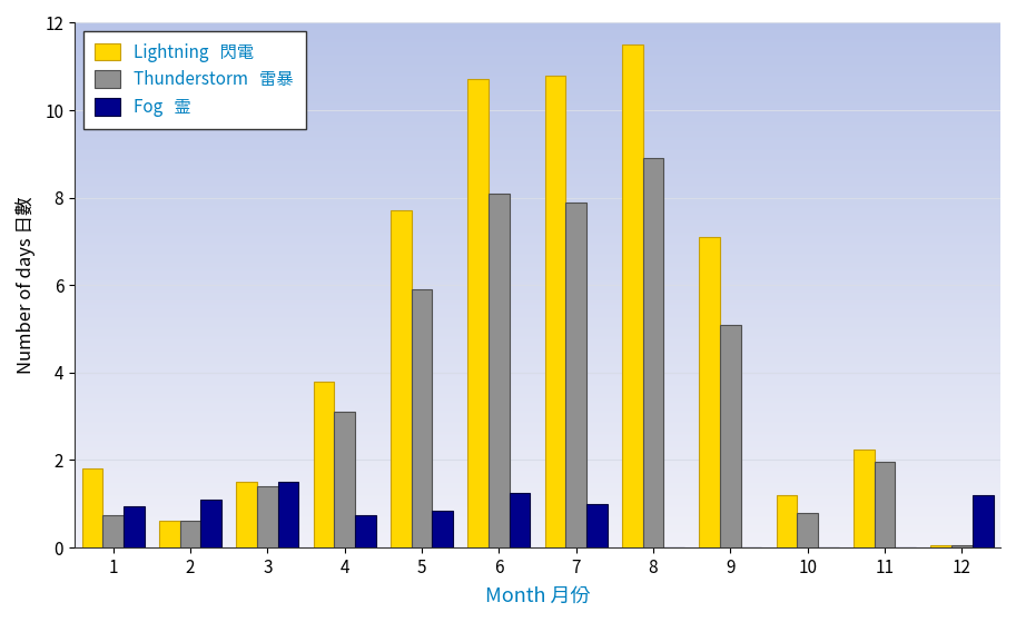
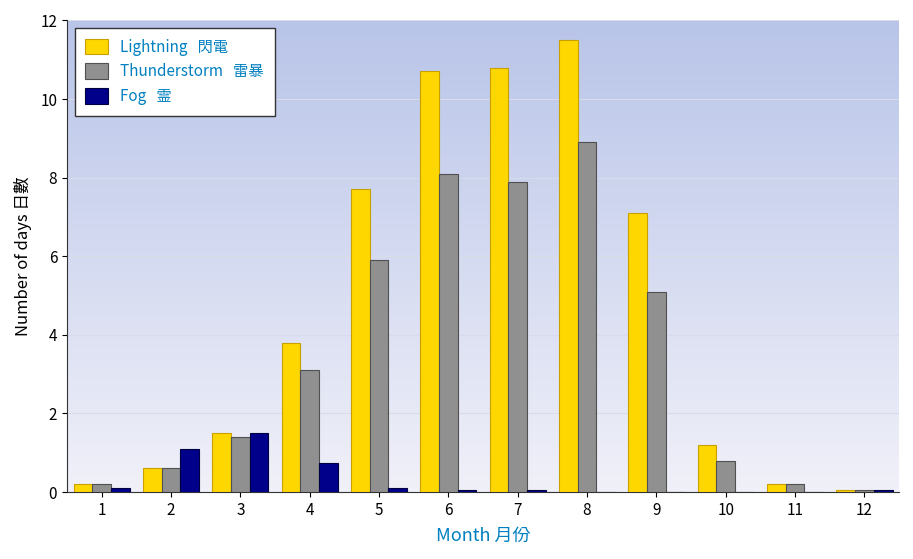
Lightning 閃電/1: 1.80 -> 0.20
Thunderstorm 雷暴/1: 0.75 -> 0.20
Fog 霊/1: 0.95 -> 0.10
Fog 霊/5: 0.85 -> 0.10
Fog 霊/6: 1.25 -> 0.05
Fog 霊/7: 1.00 -> 0.05
Lightning 閃電/11: 2.25 -> 0.20
Thunderstorm 雷暴/11: 1.95 -> 0.20
Fog 霊/12: 1.20 -> 0.05
